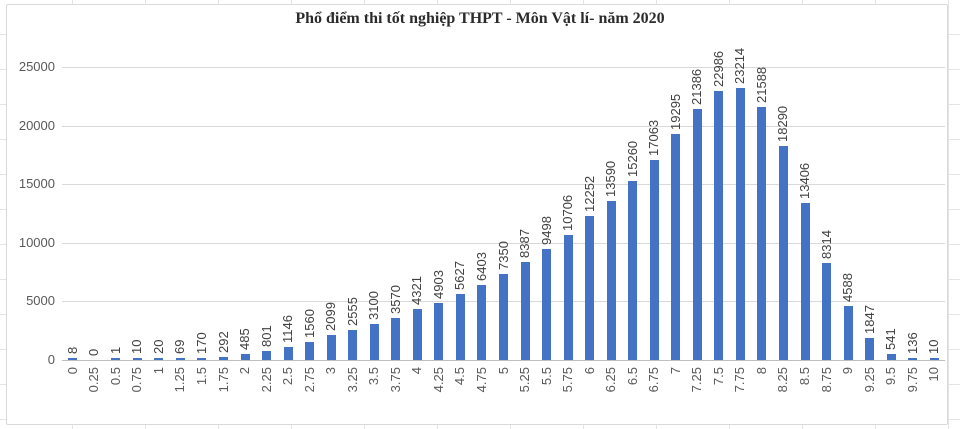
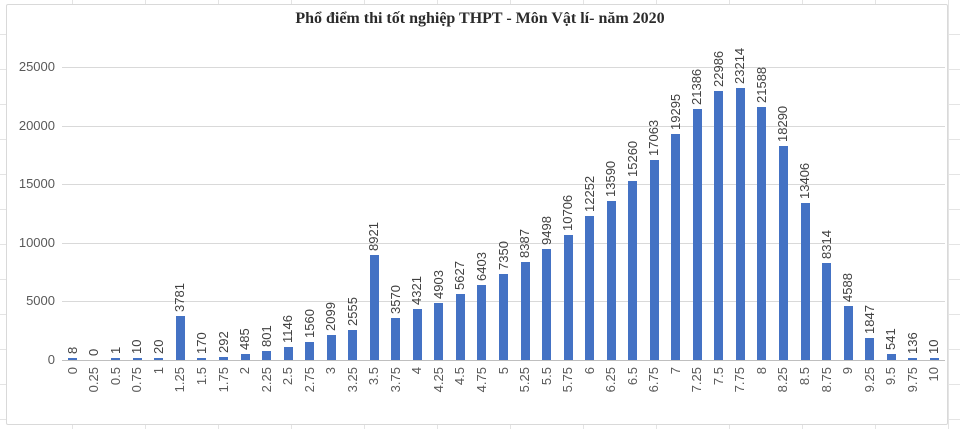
1.25: 69 -> 3781
3.5: 3100 -> 8921
